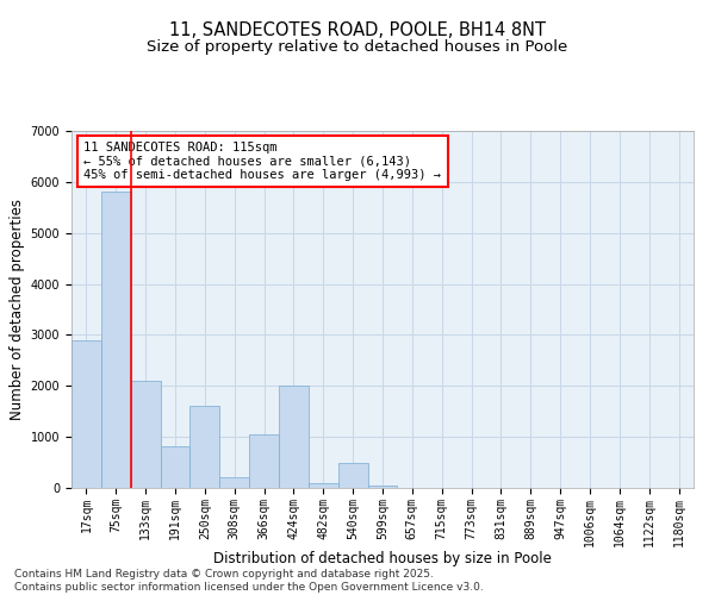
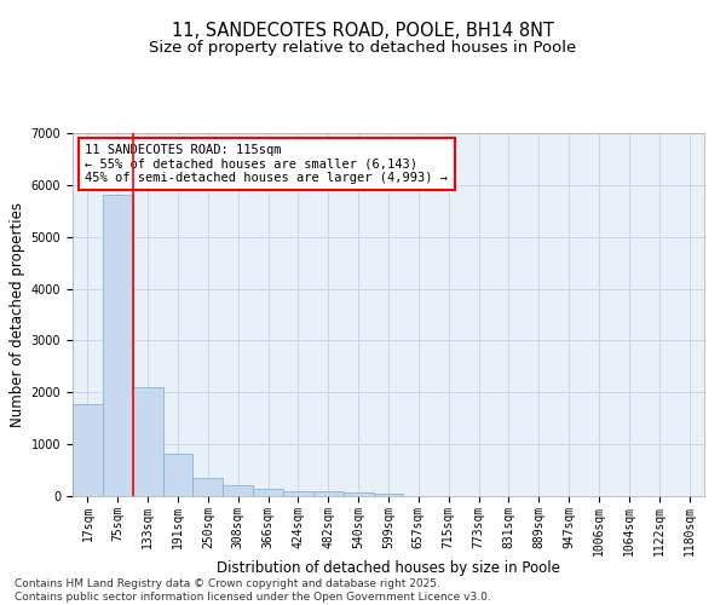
17sqm: 2900 -> 1780
250sqm: 1600 -> 360
366sqm: 1050 -> 130
424sqm: 2000 -> 100
540sqm: 500 -> 70
